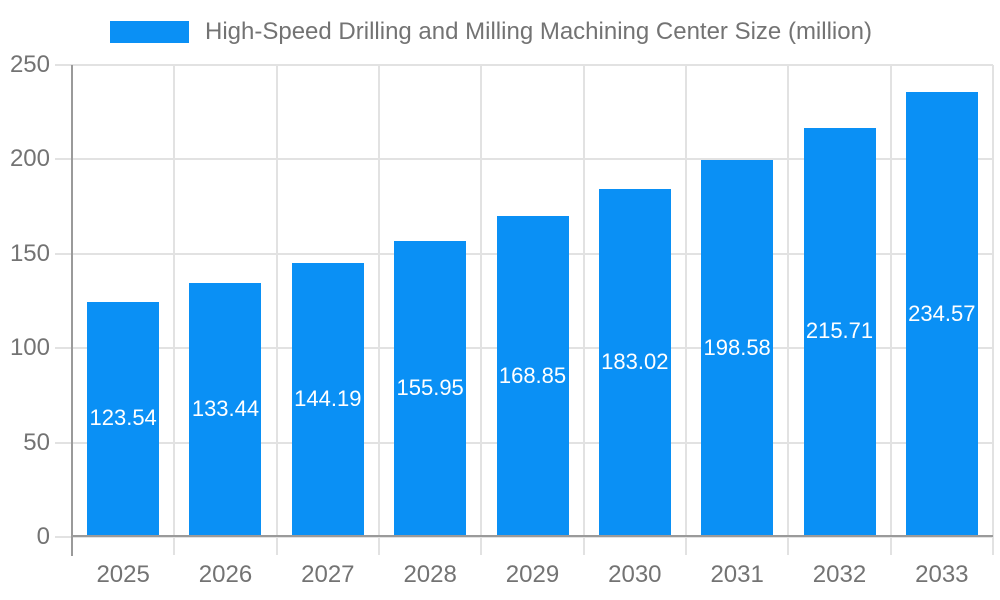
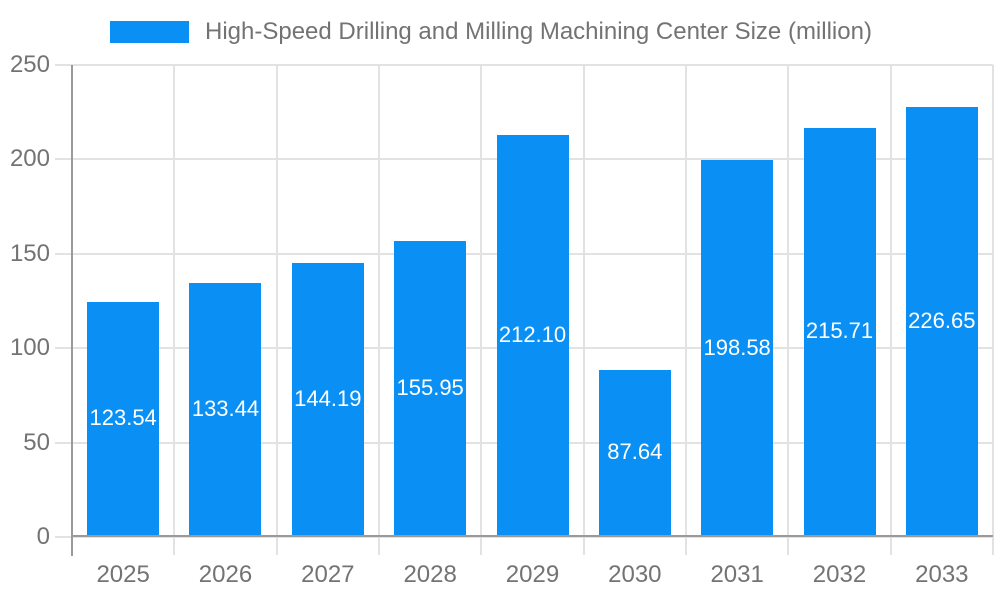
2029: 168.85 -> 212.10
2030: 183.02 -> 87.64
2033: 234.57 -> 226.65
